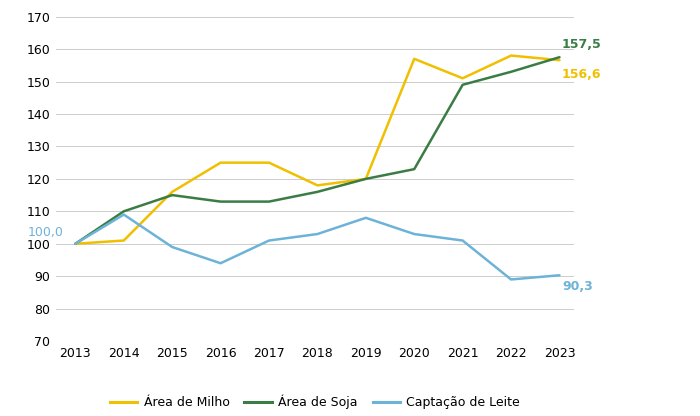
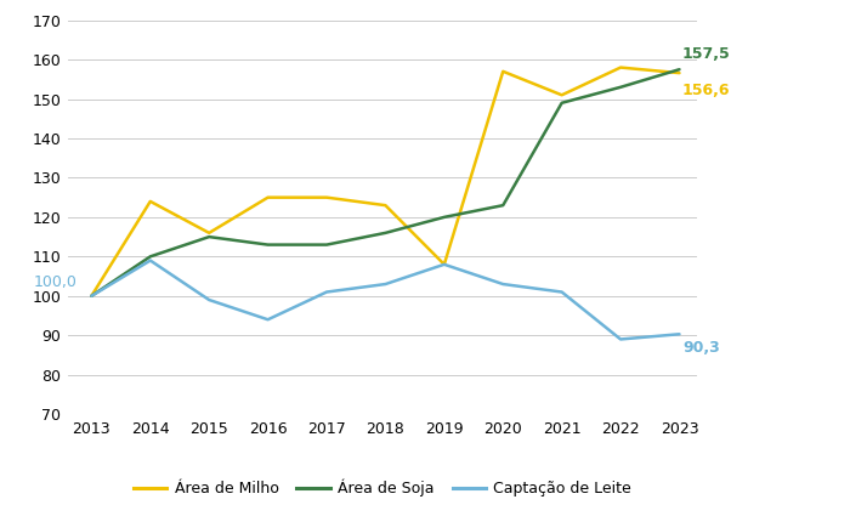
Área de Milho/2014: 101.0 -> 124.0
Área de Milho/2018: 118.0 -> 123.0
Área de Milho/2019: 120.0 -> 108.0
